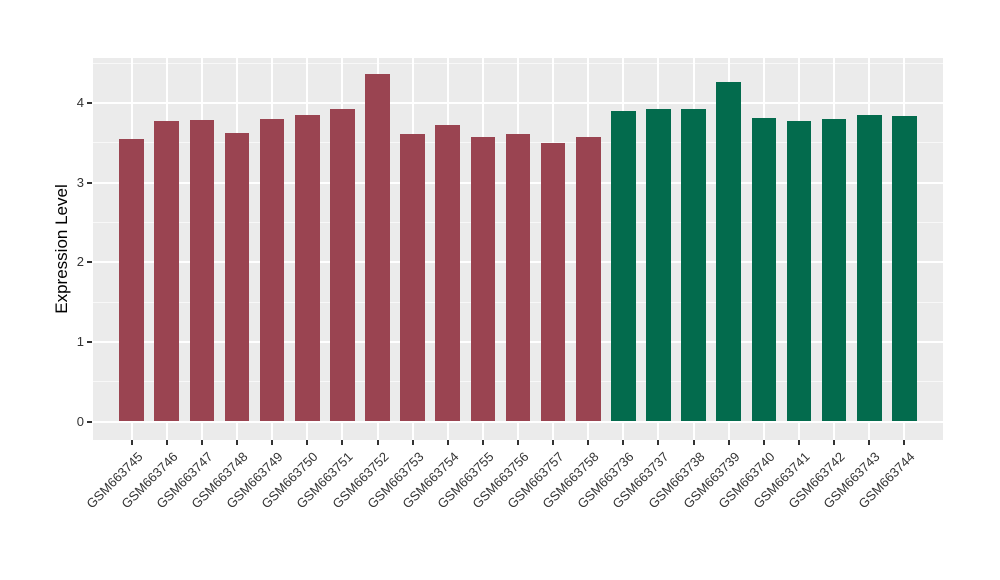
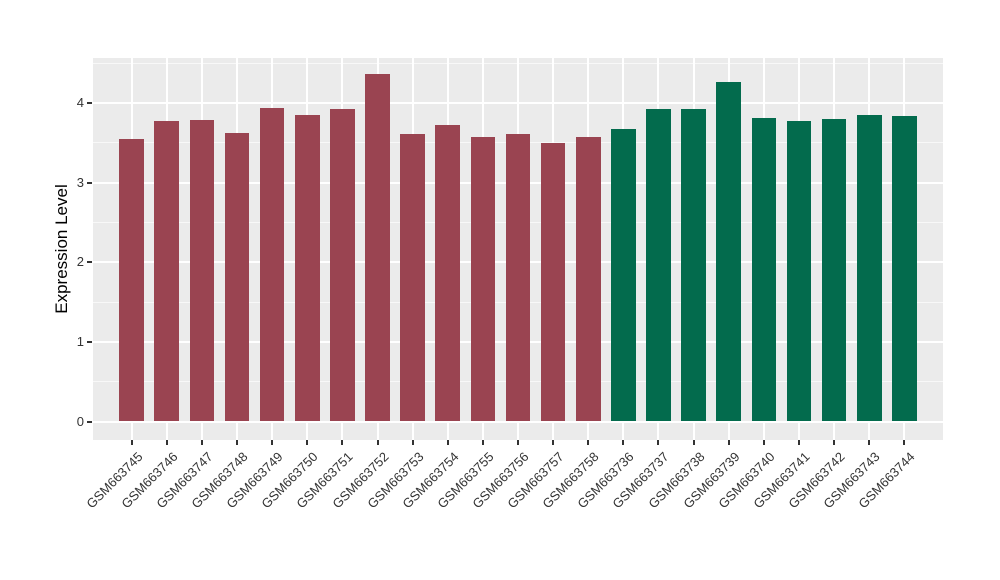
GSM663749: 3.8 -> 3.9
GSM663736: 3.9 -> 3.7
